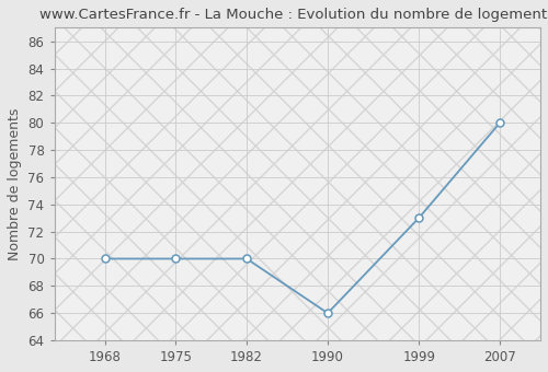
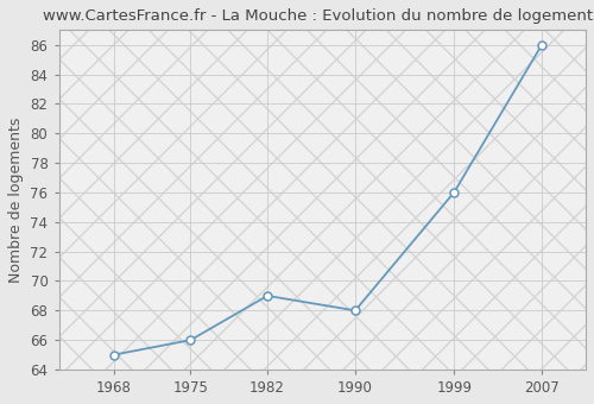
1968: 70 -> 65
1975: 70 -> 66
1982: 70 -> 69
1990: 66 -> 68
1999: 73 -> 76
2007: 80 -> 86
